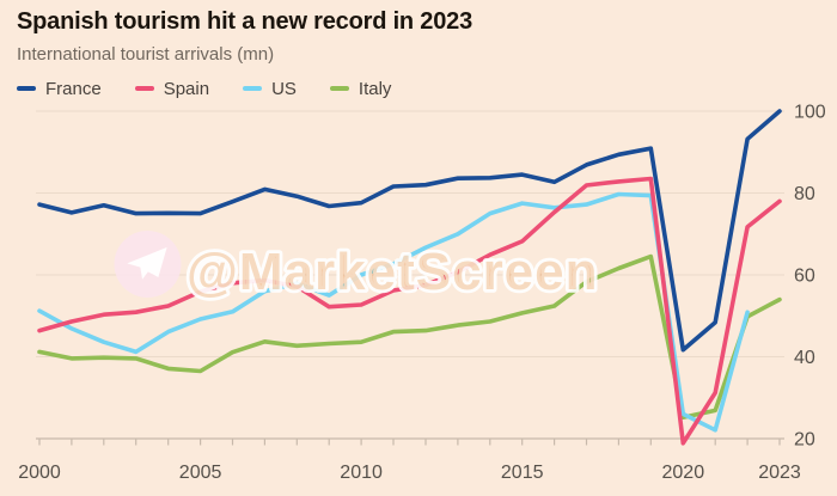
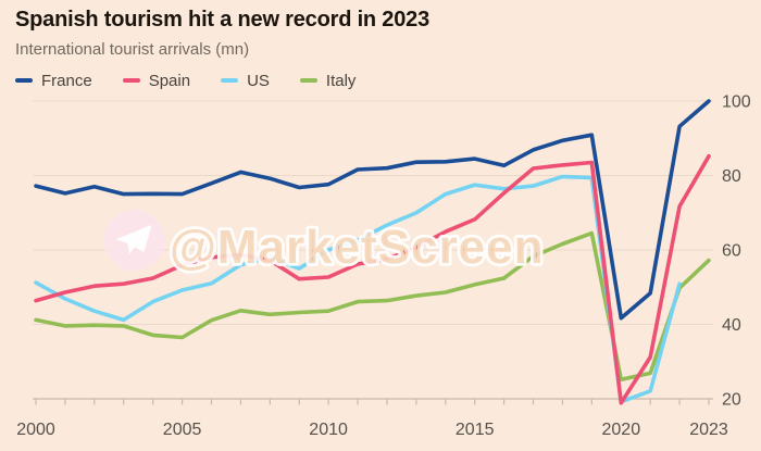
US/2020: 26 -> 19
Spain/2023: 78 -> 85
Italy/2023: 54 -> 57
